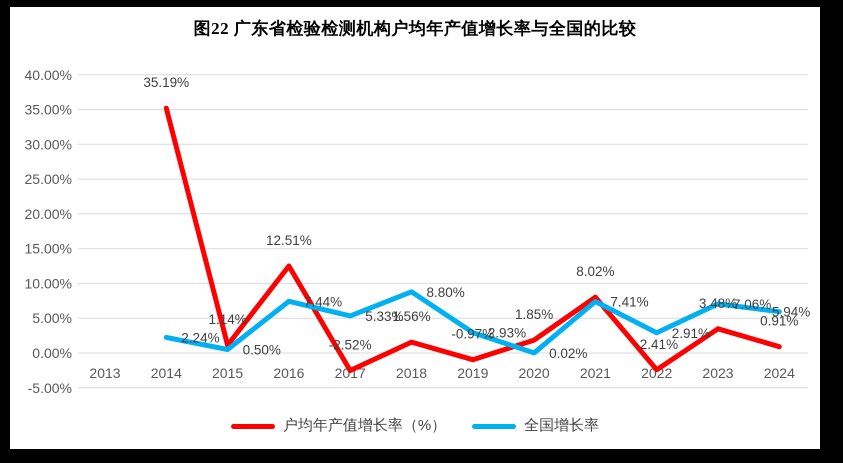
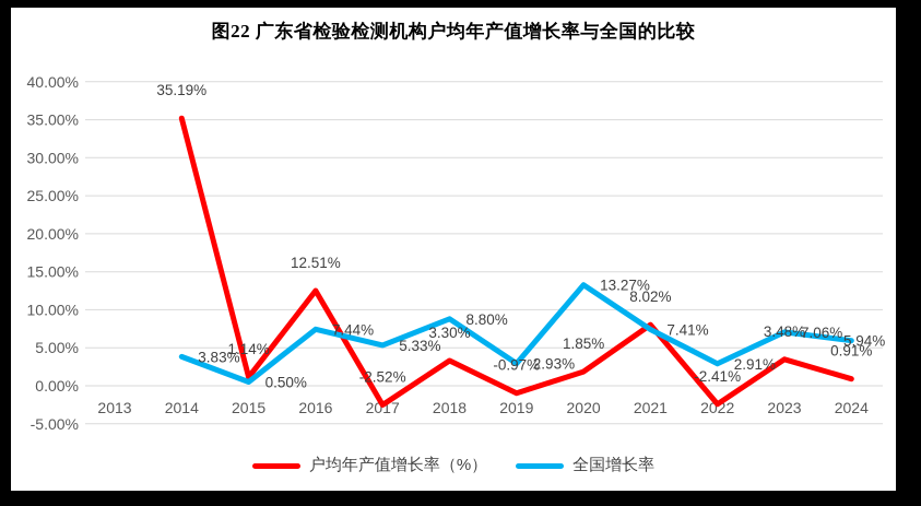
全国增长率/2014: 2.24% -> 3.83%
户均年产值增长率（%）/2018: 1.56% -> 3.30%
全国增长率/2020: 0.02% -> 13.27%
